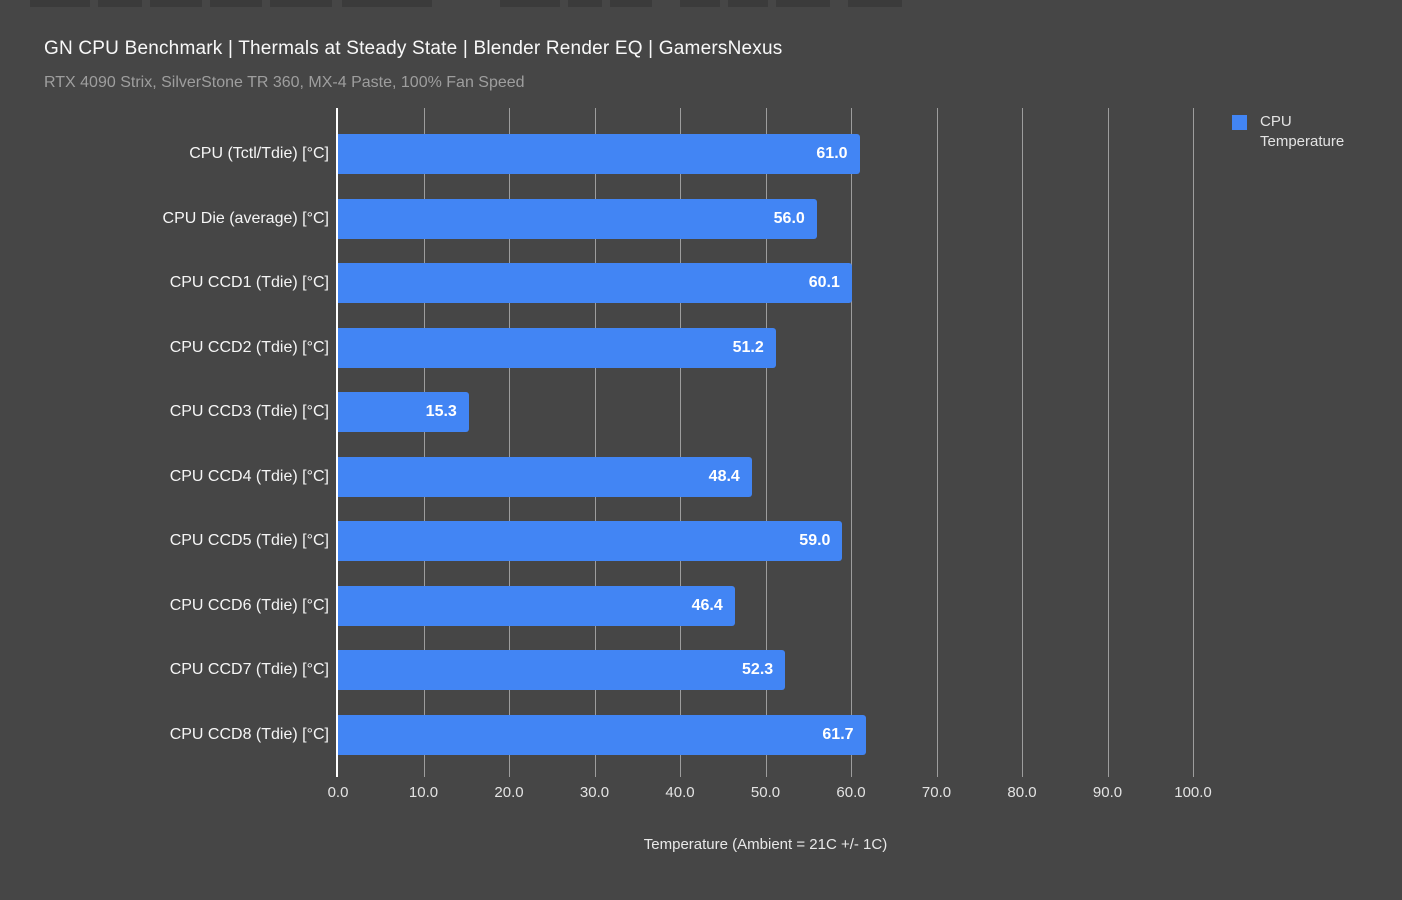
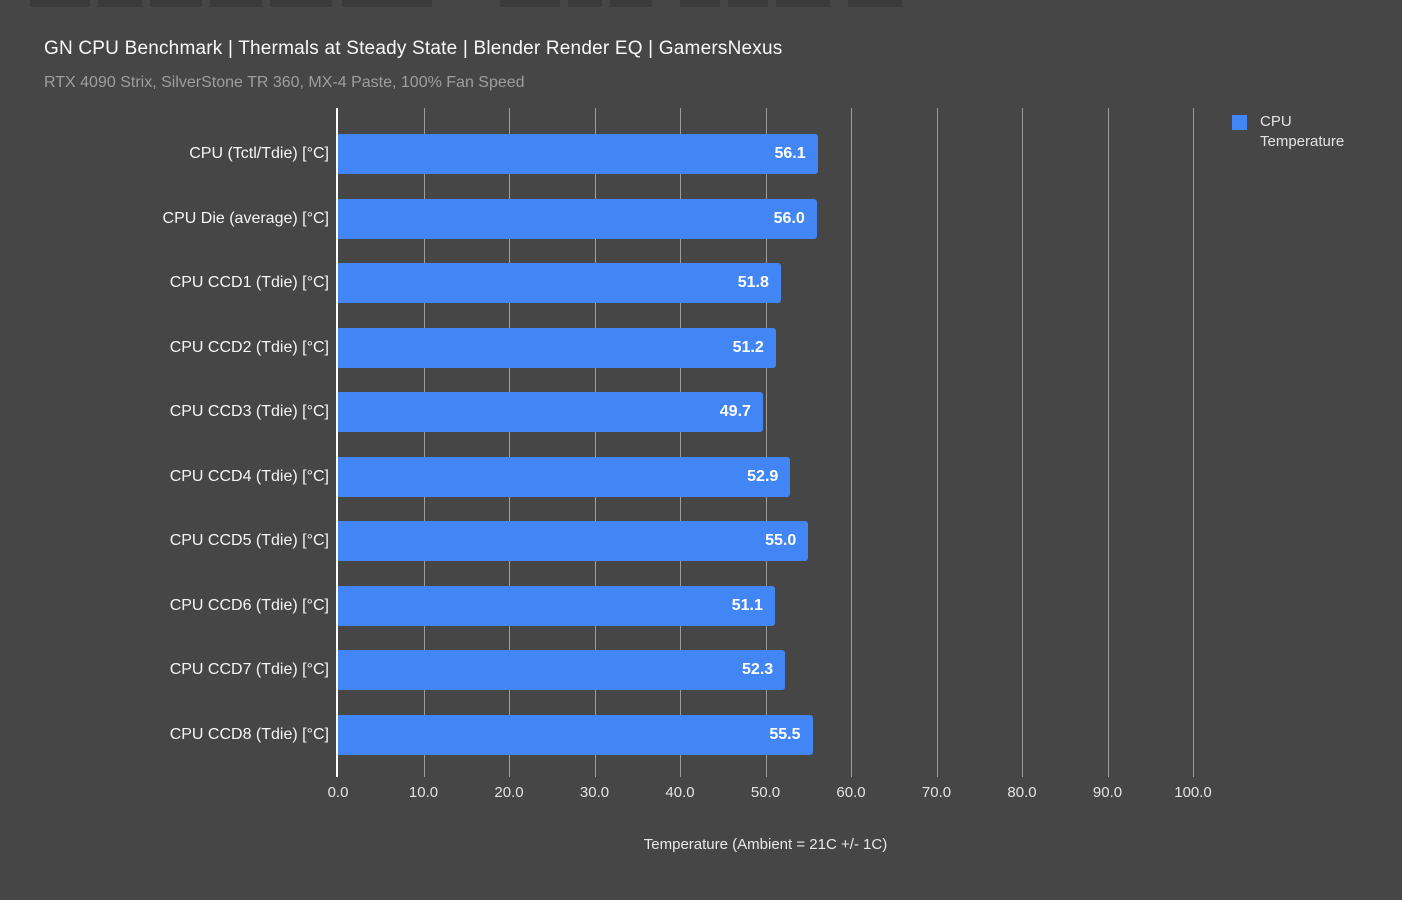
CPU (Tctl/Tdie) [°C]: 61.0 -> 56.1
CPU CCD1 (Tdie) [°C]: 60.1 -> 51.8
CPU CCD3 (Tdie) [°C]: 15.3 -> 49.7
CPU CCD4 (Tdie) [°C]: 48.4 -> 52.9
CPU CCD5 (Tdie) [°C]: 59.0 -> 55.0
CPU CCD6 (Tdie) [°C]: 46.4 -> 51.1
CPU CCD8 (Tdie) [°C]: 61.7 -> 55.5
